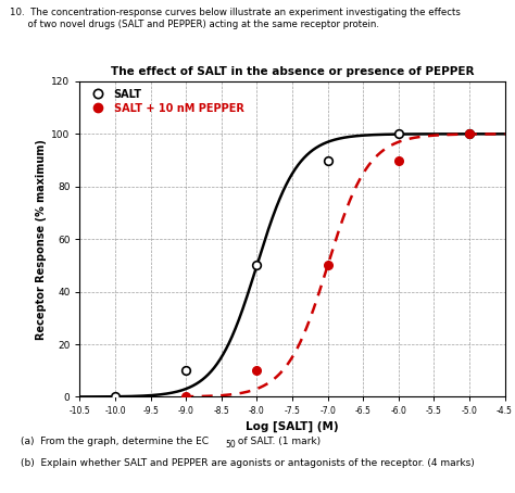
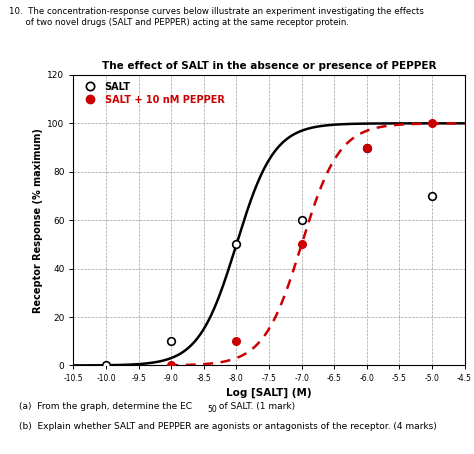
SALT/-7.0: 90 -> 60
SALT/-6.0: 100 -> 90
SALT/-5.0: 100 -> 70
